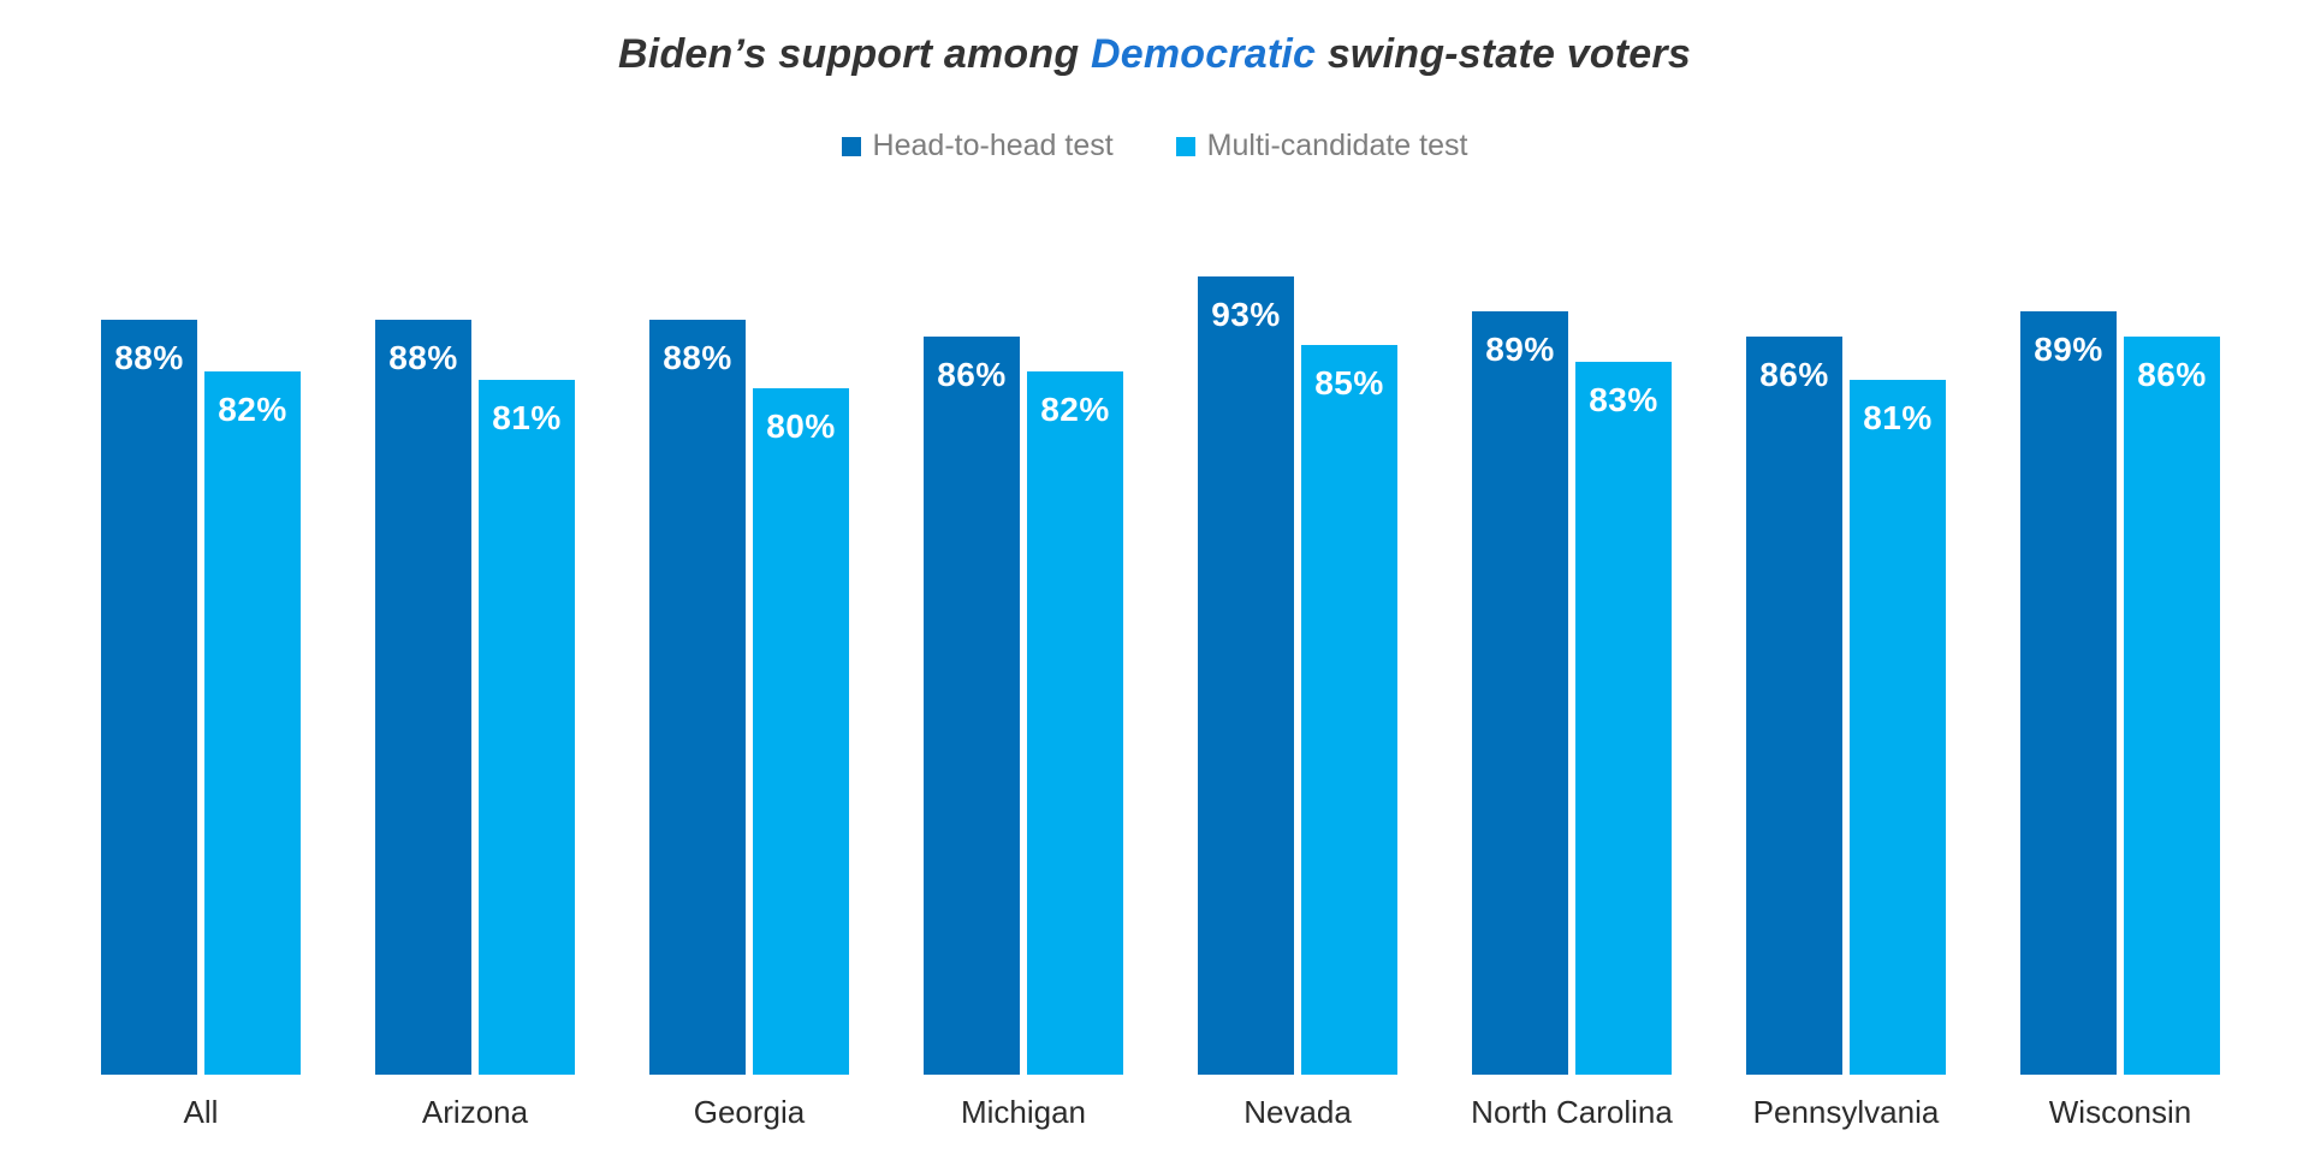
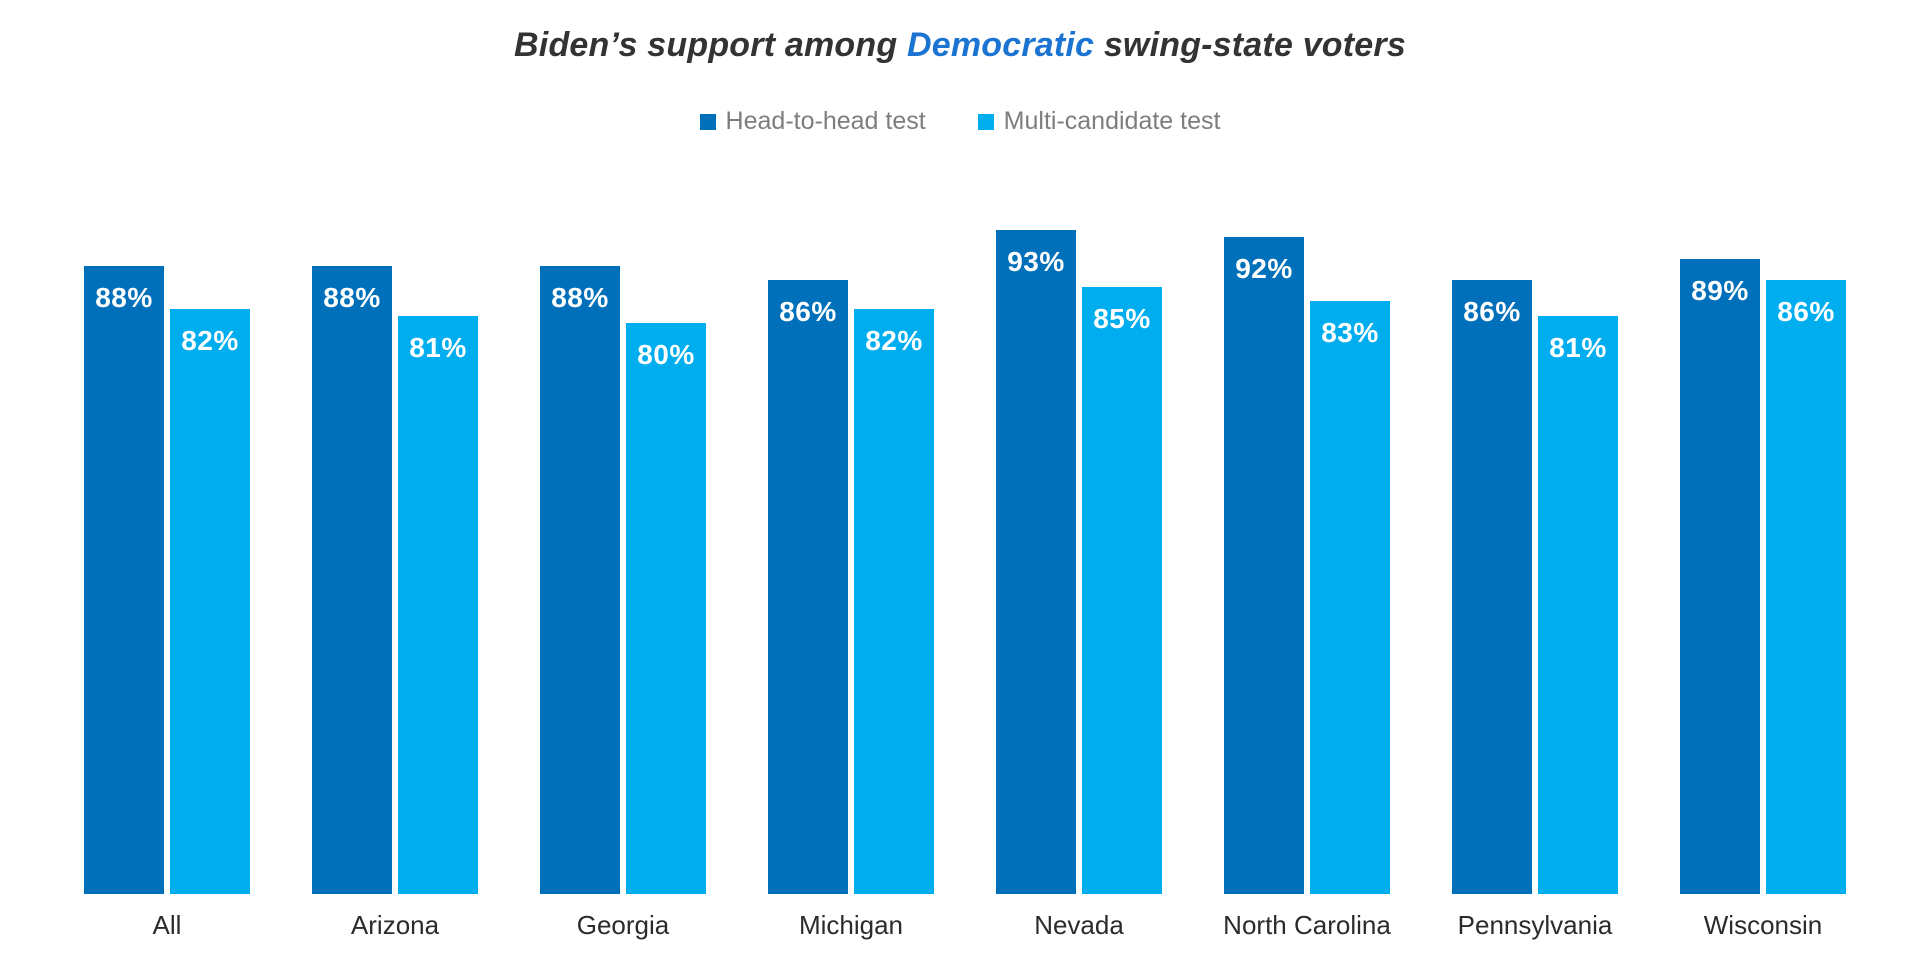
Head-to-head test/North Carolina: 89% -> 92%
